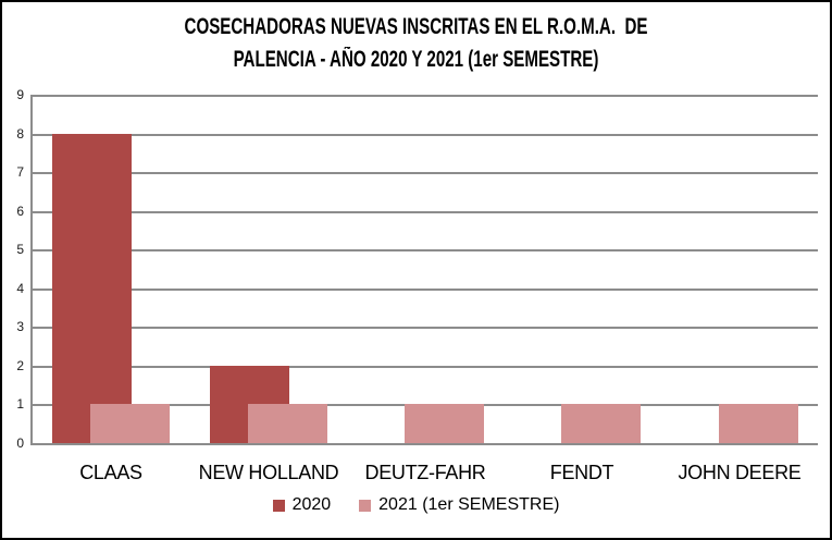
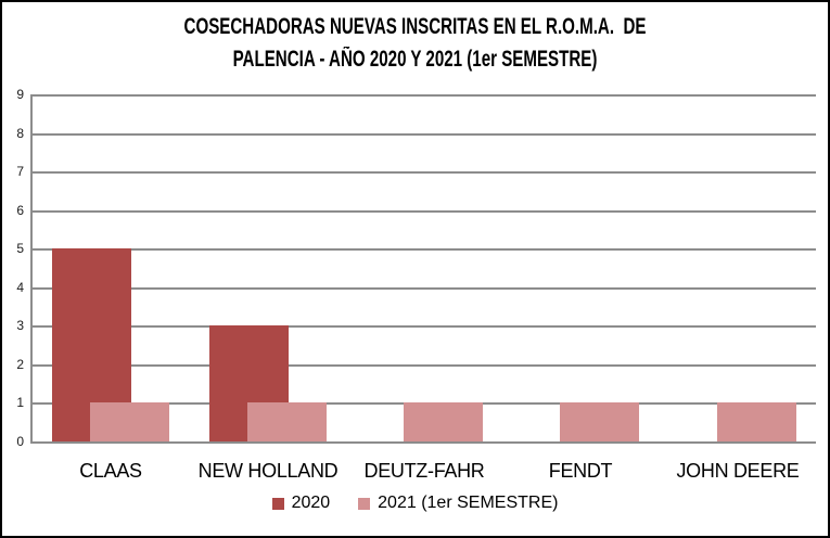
2020/CLAAS: 8 -> 5
2020/NEW HOLLAND: 2 -> 3
